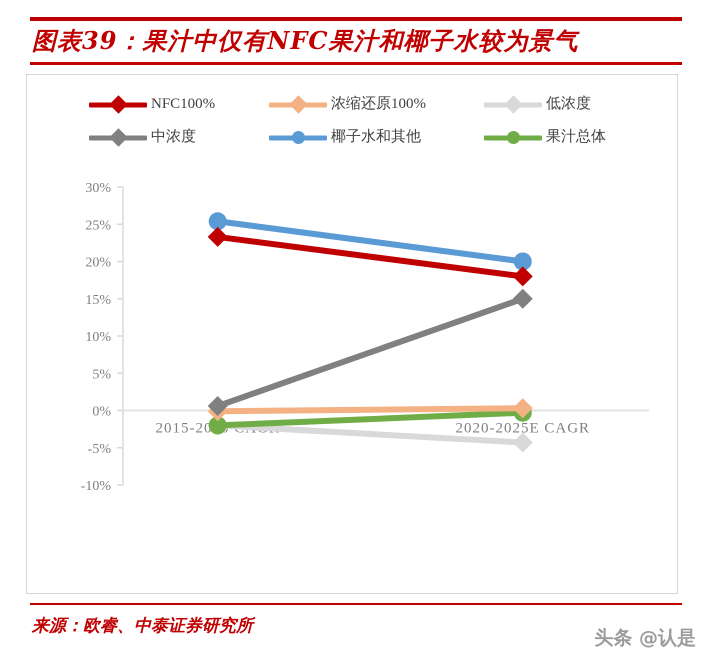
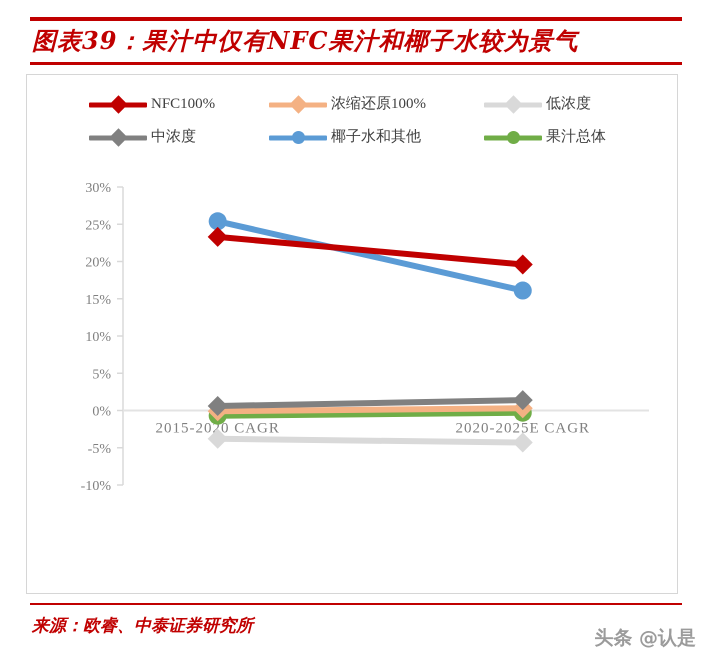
低浓度/2015-2020 CAGR: -2% -> -4%
果汁总体/2015-2020 CAGR: -2% -> -1%
NFC100%/2020-2025E CAGR: 18% -> 20%
中浓度/2020-2025E CAGR: 15% -> 1%
椰子水和其他/2020-2025E CAGR: 20% -> 16%
